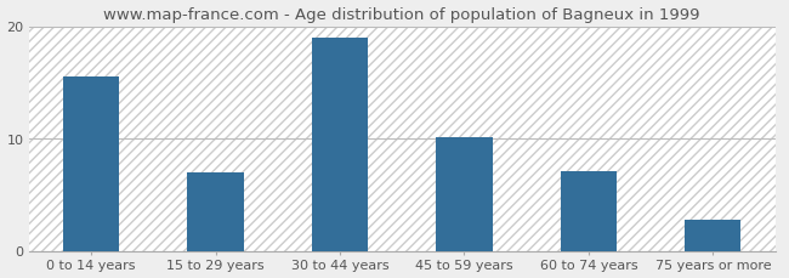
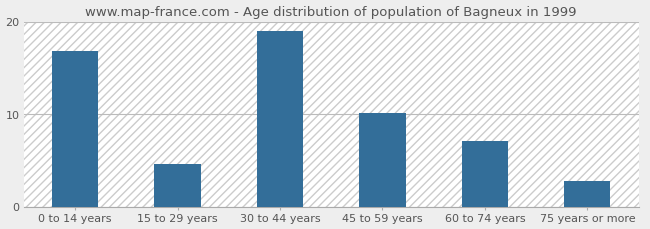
0 to 14 years: 15.5 -> 16.8
15 to 29 years: 7.0 -> 4.6
